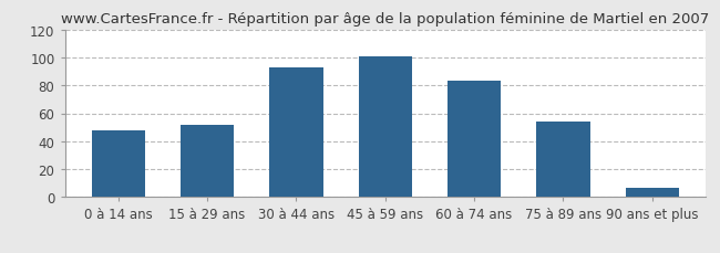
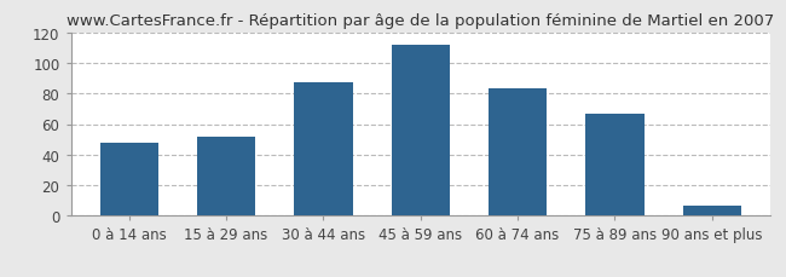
30 à 44 ans: 93 -> 87
45 à 59 ans: 101 -> 112
75 à 89 ans: 54 -> 67
